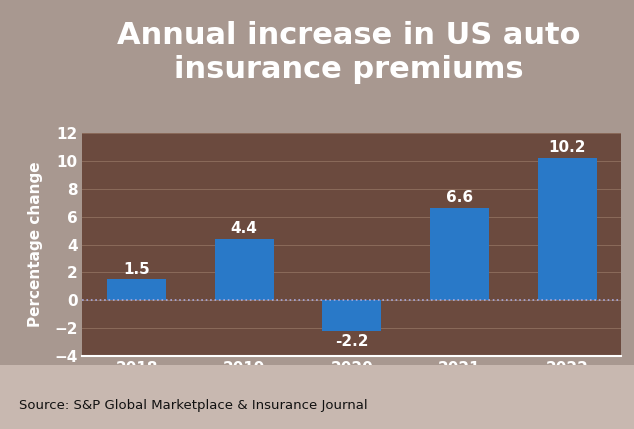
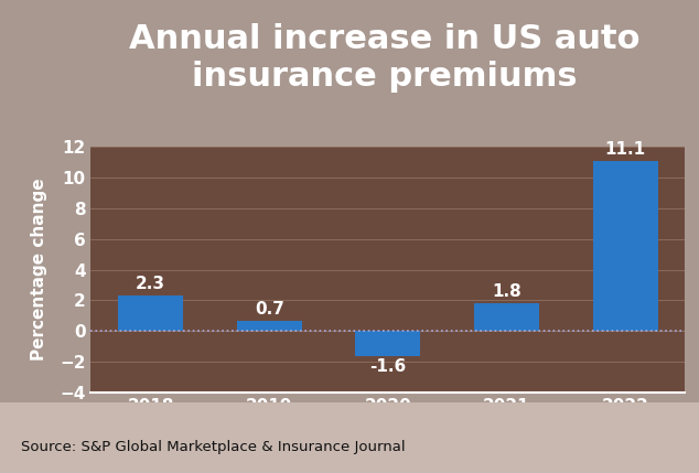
2018: 1.5 -> 2.3
2019: 4.4 -> 0.7
2020: -2.2 -> -1.6
2021: 6.6 -> 1.8
2022: 10.2 -> 11.1
